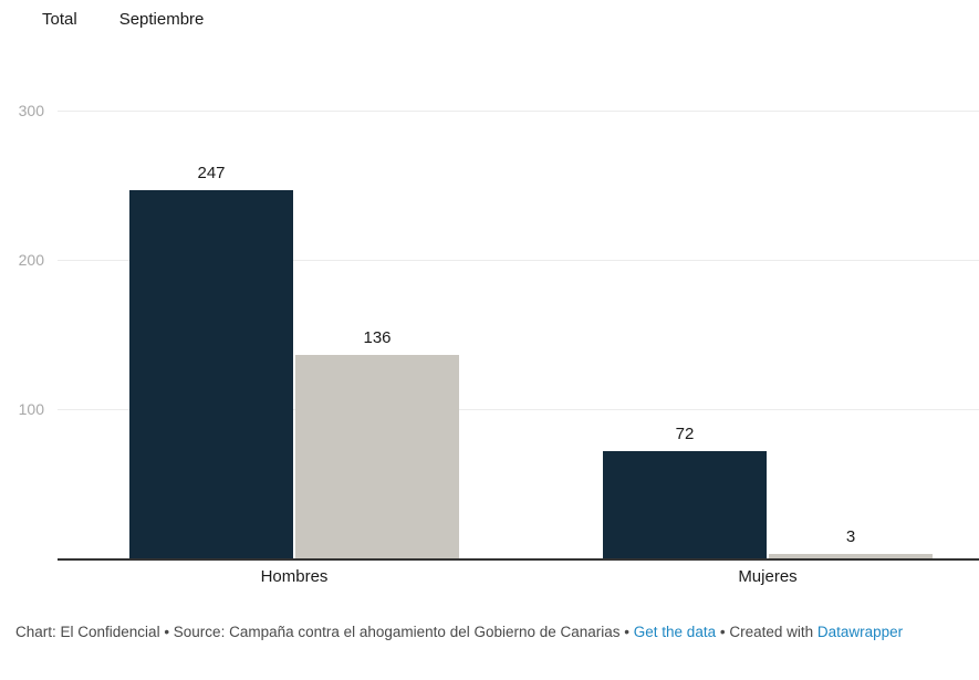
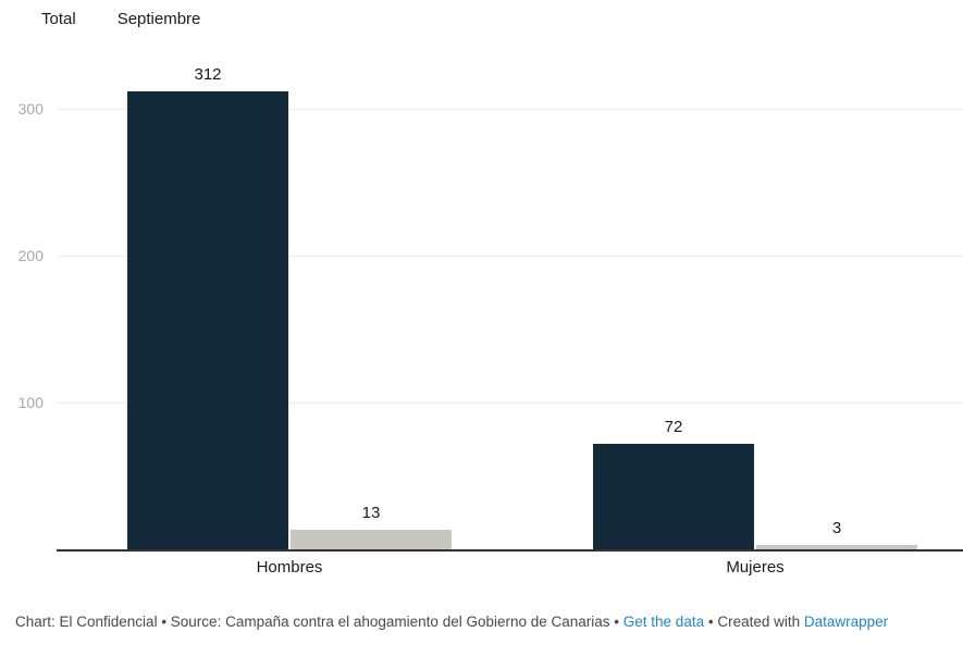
Total/Hombres: 247 -> 312
Septiembre/Hombres: 136 -> 13
